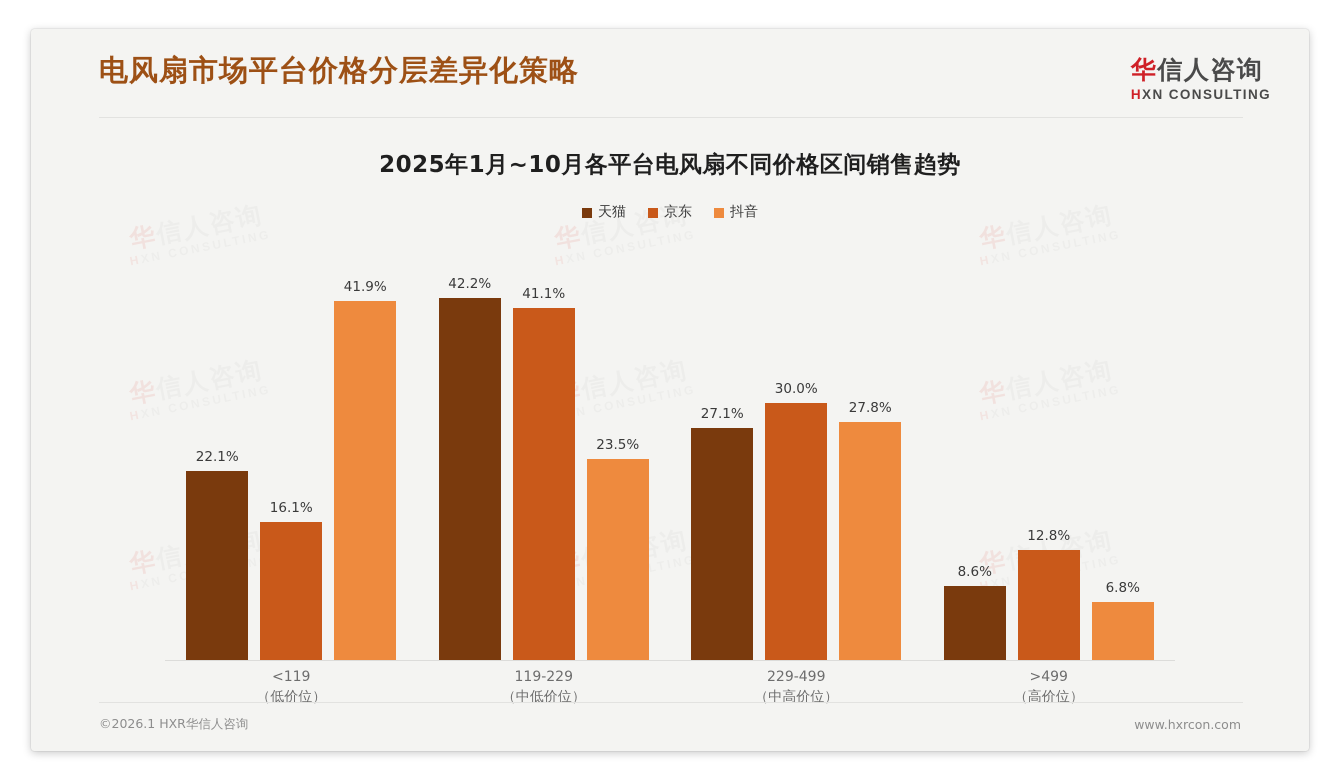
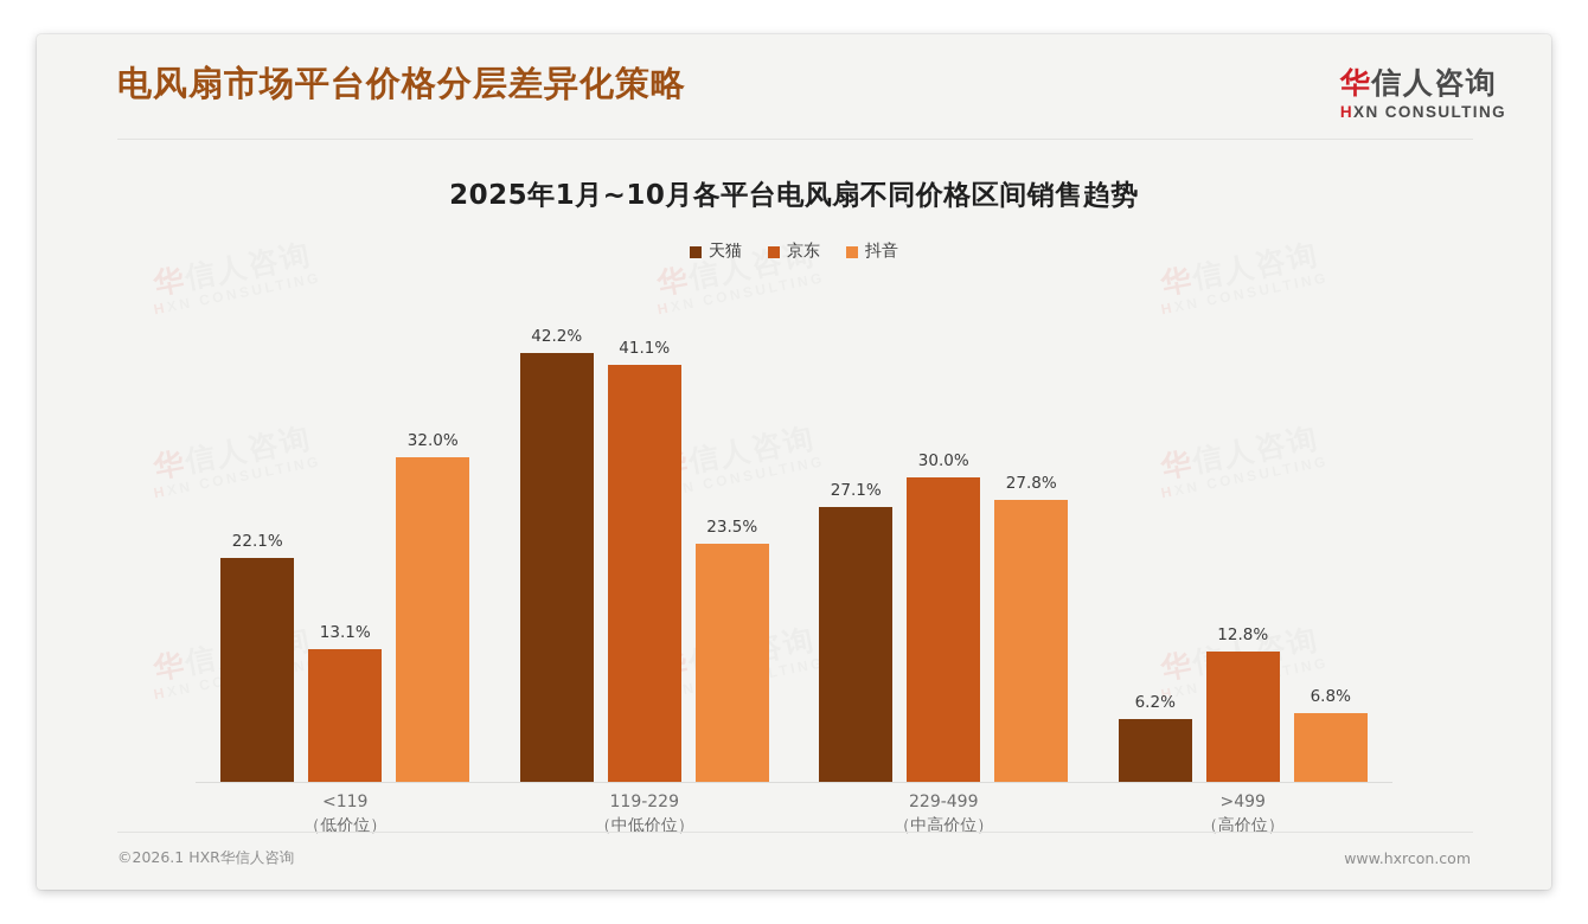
京东/<119: 16.1% -> 13.1%
抖音/<119: 41.9% -> 32.0%
天猫/>499: 8.6% -> 6.2%
